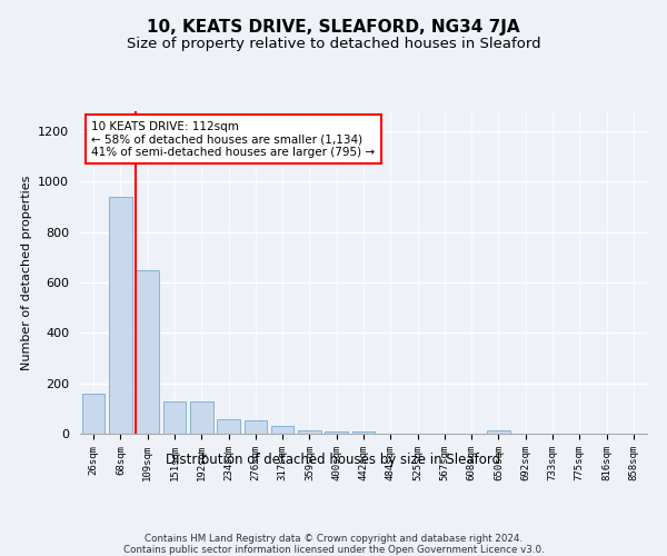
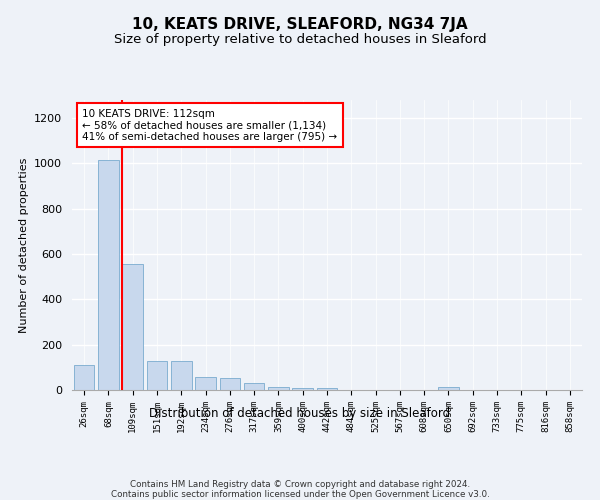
26sqm: 158 -> 110
68sqm: 940 -> 1015
109sqm: 650 -> 555
